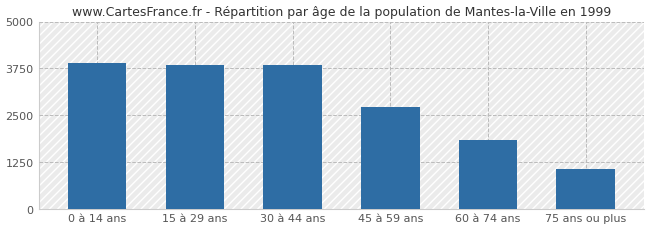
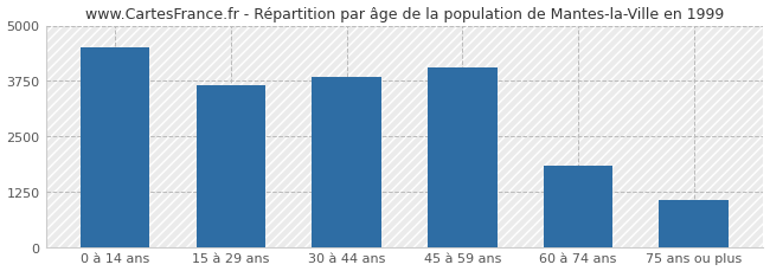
0 à 14 ans: 3900 -> 4500
15 à 29 ans: 3850 -> 3650
45 à 59 ans: 2720 -> 4050
